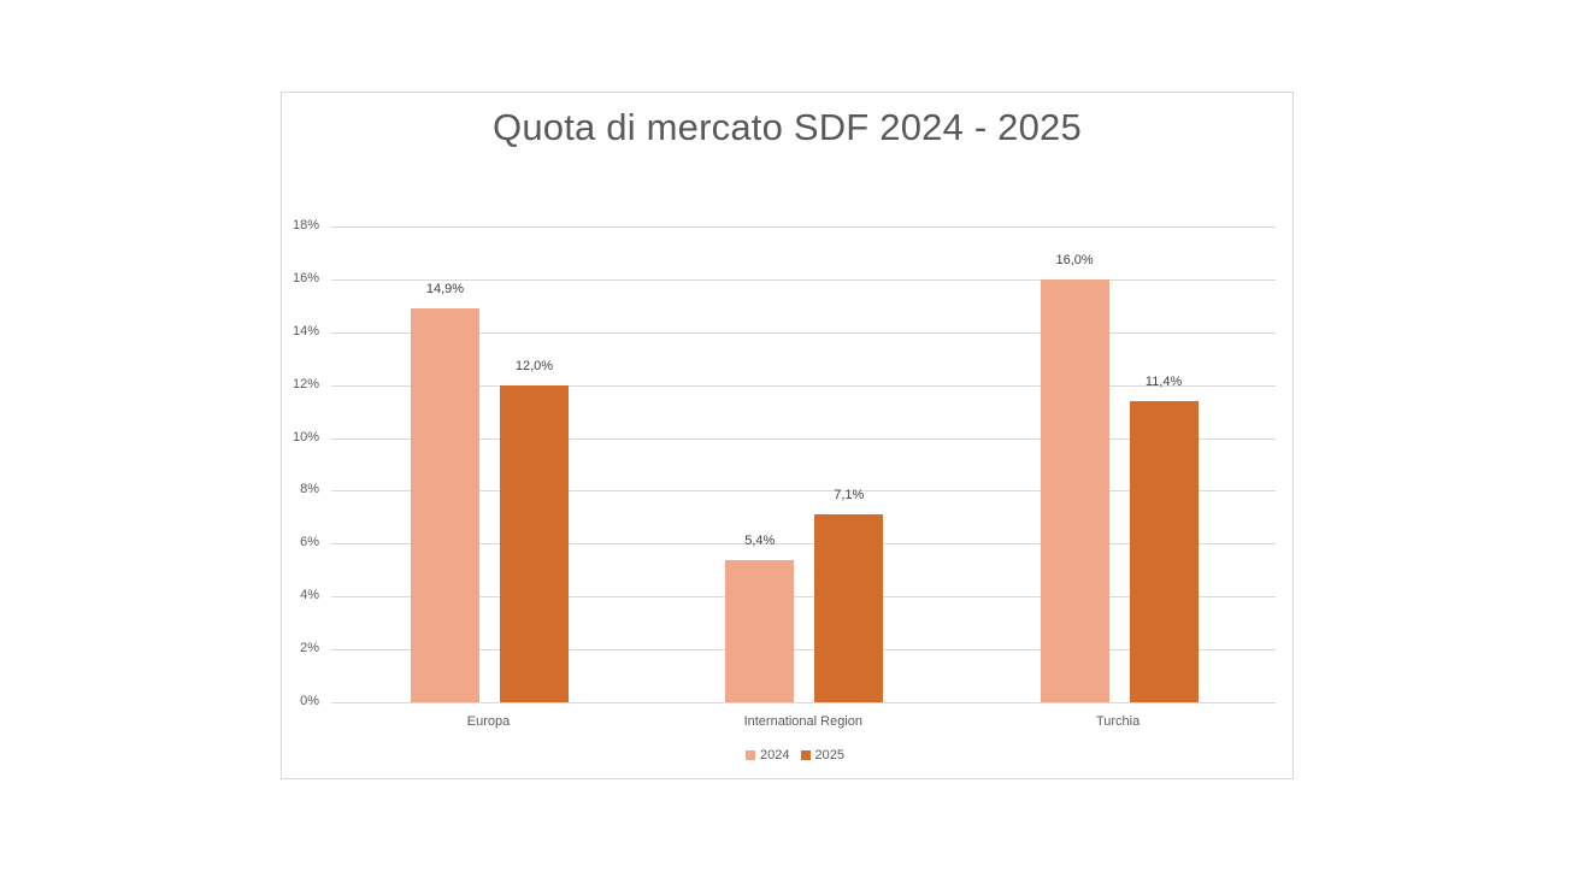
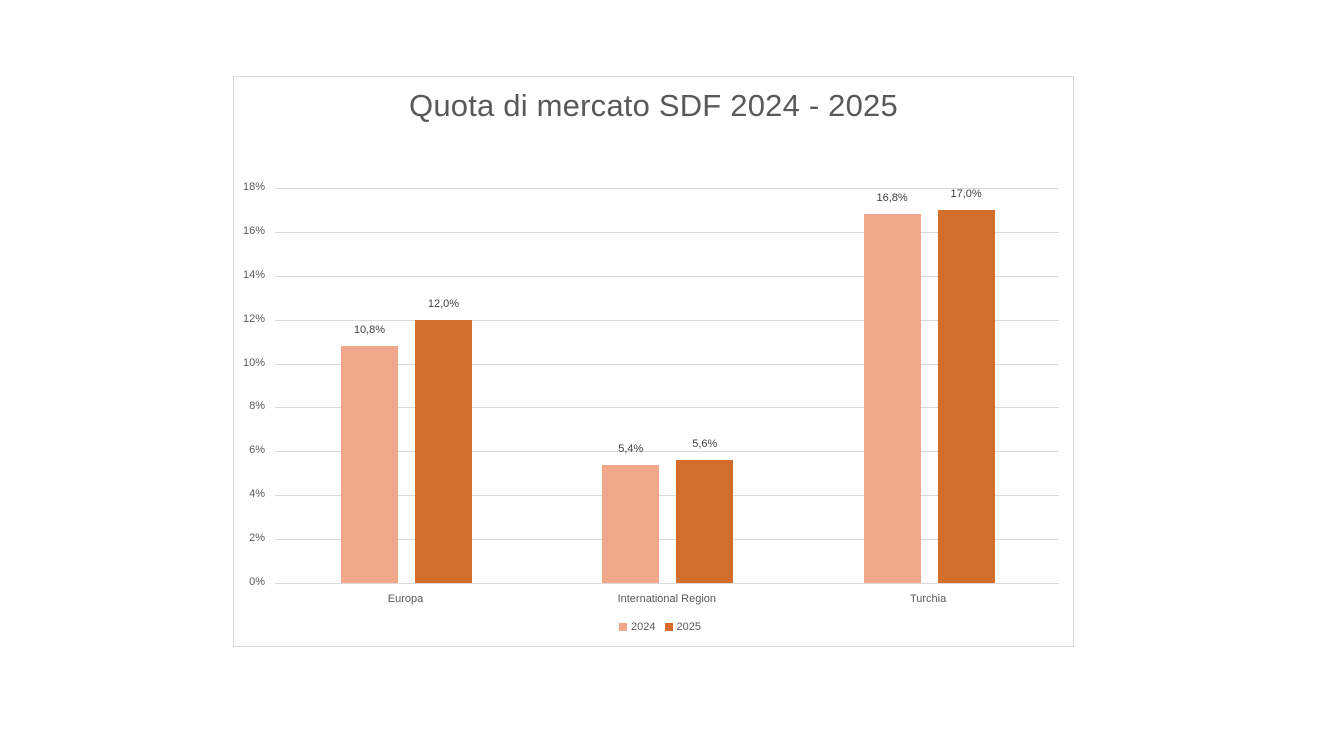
2024/Europa: 14,9% -> 10,8%
2025/International Region: 7,1% -> 5,6%
2024/Turchia: 16,0% -> 16,8%
2025/Turchia: 11,4% -> 17,0%
